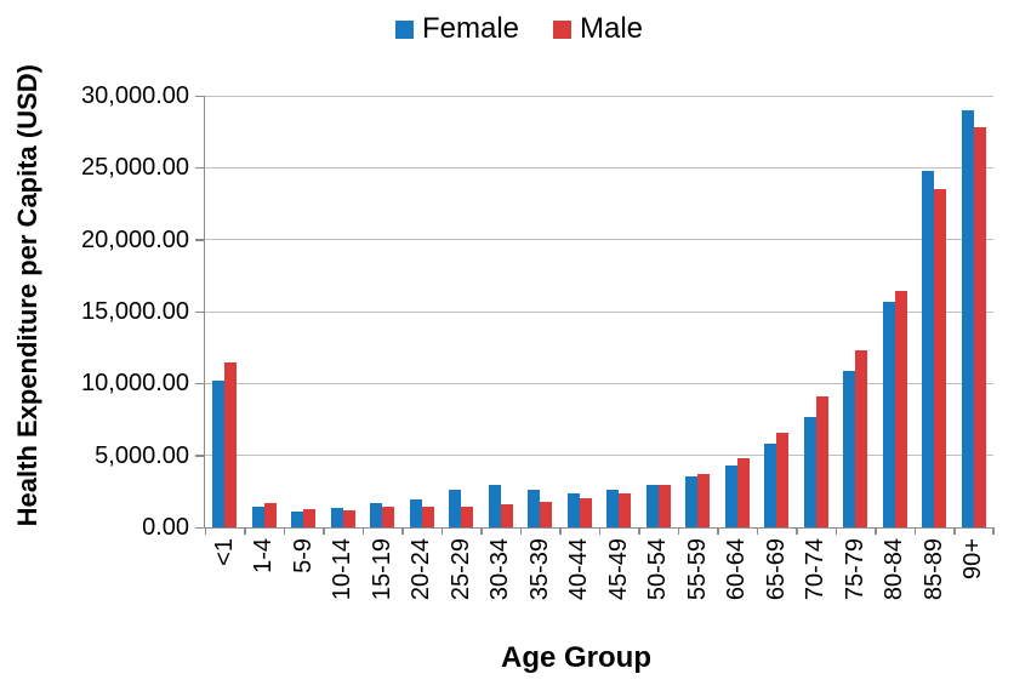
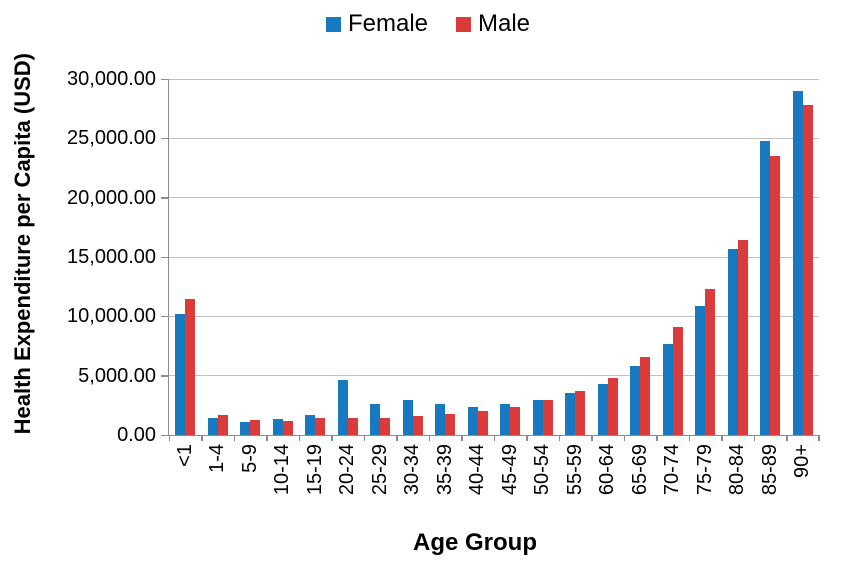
Female/20-24: 1900 -> 4600
